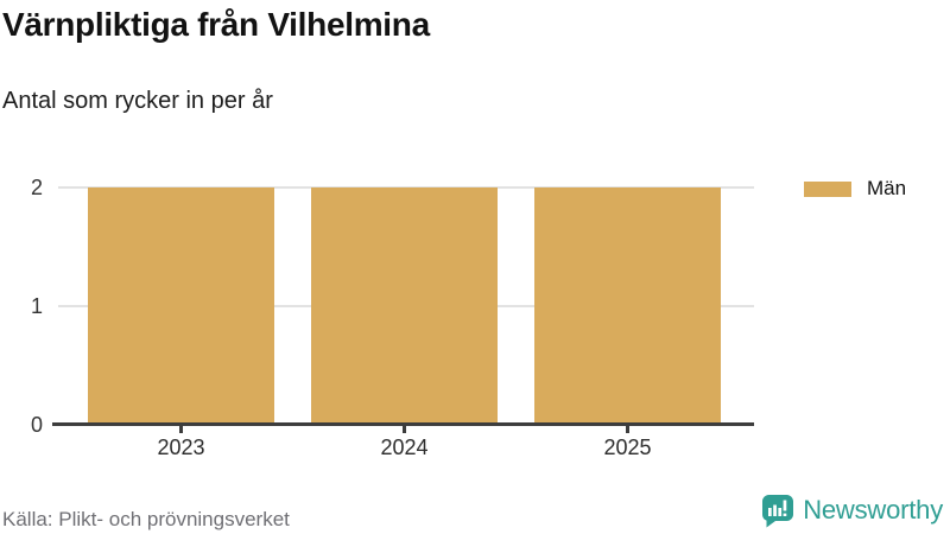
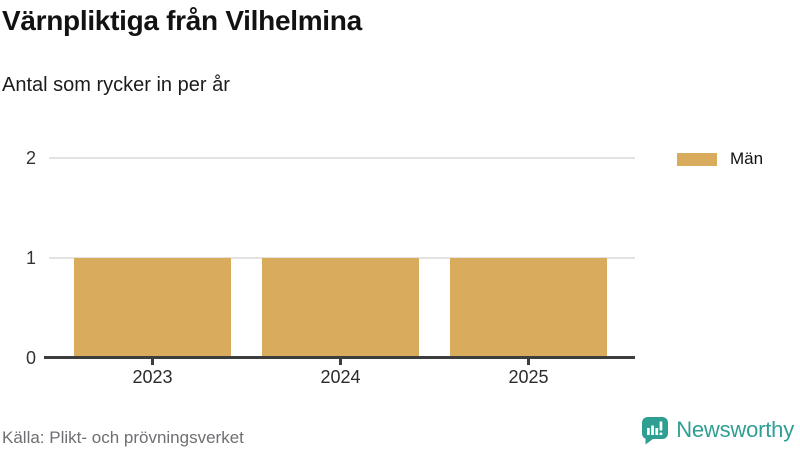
2023: 2 -> 1
2024: 2 -> 1
2025: 2 -> 1
